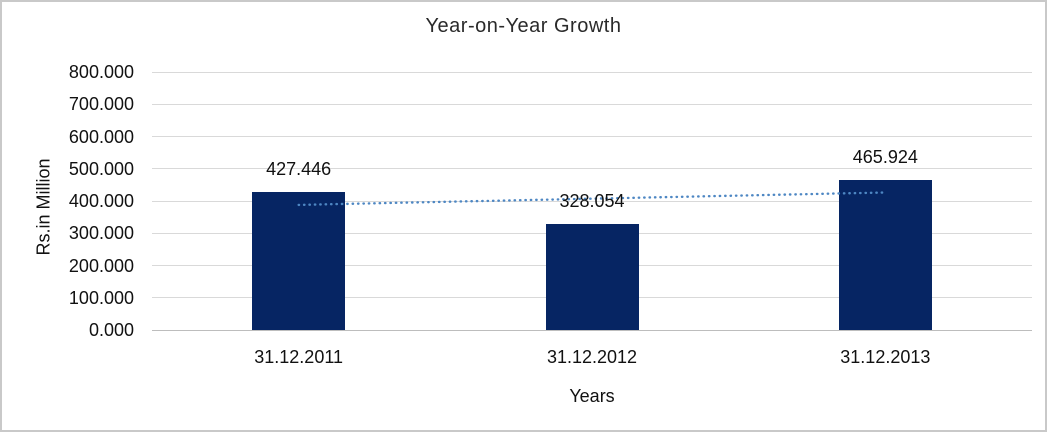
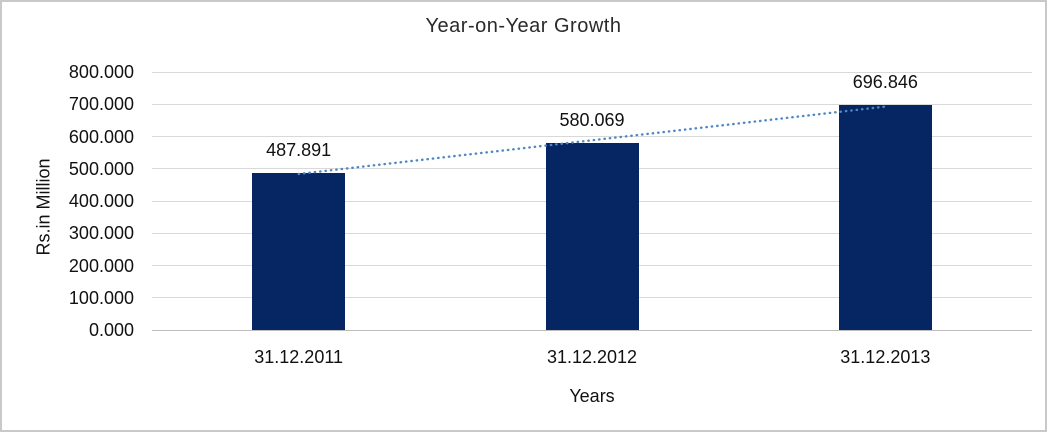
31.12.2011: 427.446 -> 487.891
31.12.2012: 328.054 -> 580.069
31.12.2013: 465.924 -> 696.846
